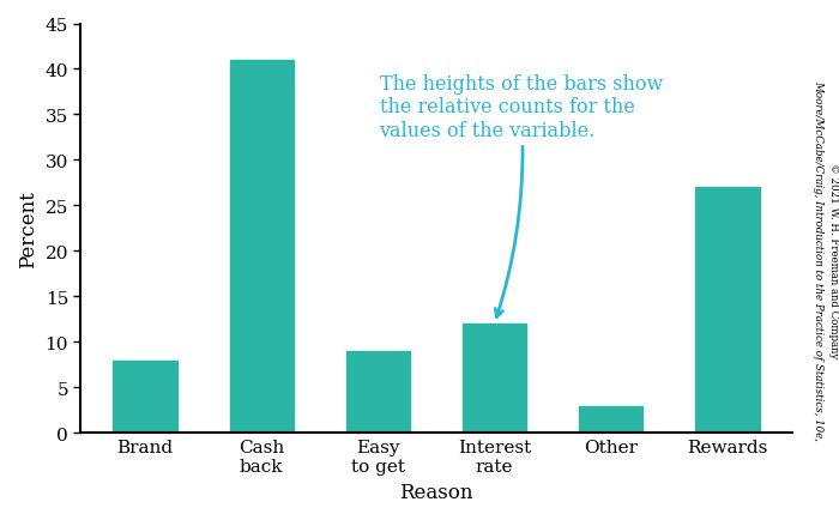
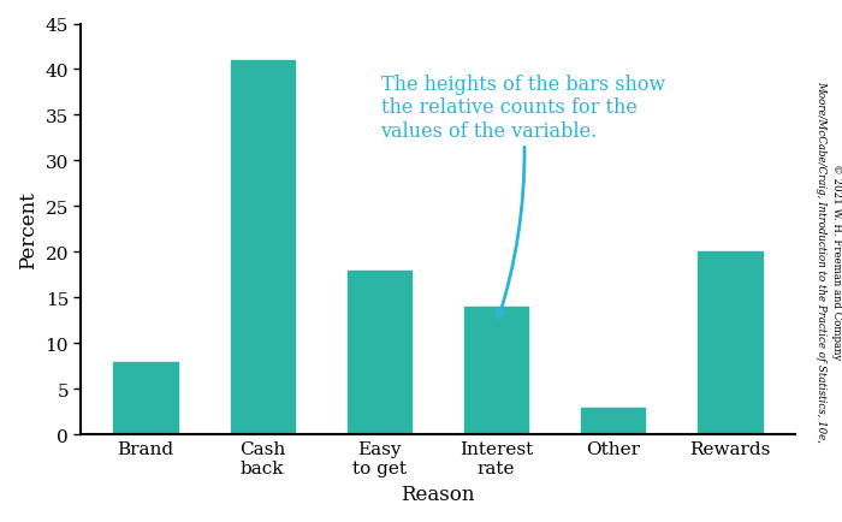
Easy to get: 9 -> 18
Interest rate: 12 -> 14
Rewards: 27 -> 20
